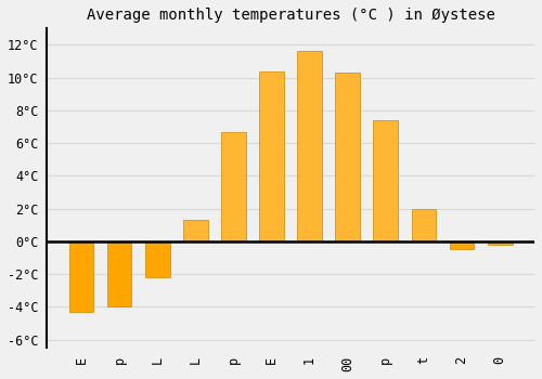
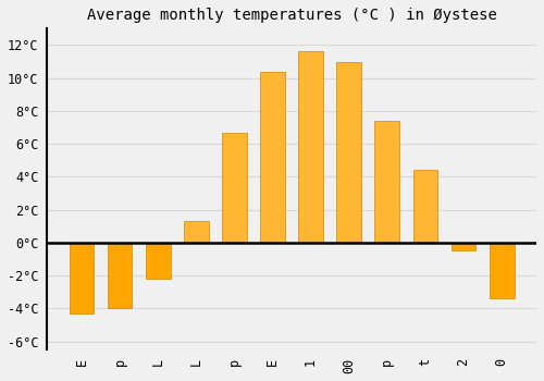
00: 10.3°C -> 11.0°C
t: 2.0°C -> 4.4°C
0: -0.2°C -> -3.4°C
